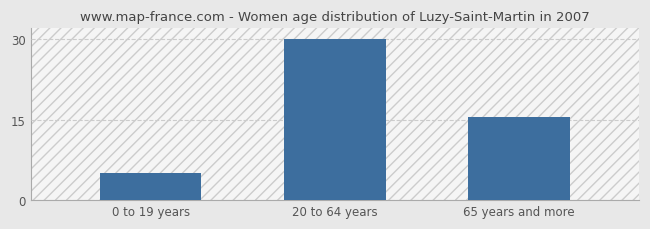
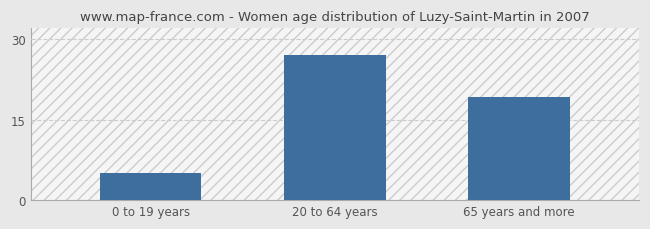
20 to 64 years: 30.0 -> 27.0
65 years and more: 15.5 -> 19.2
